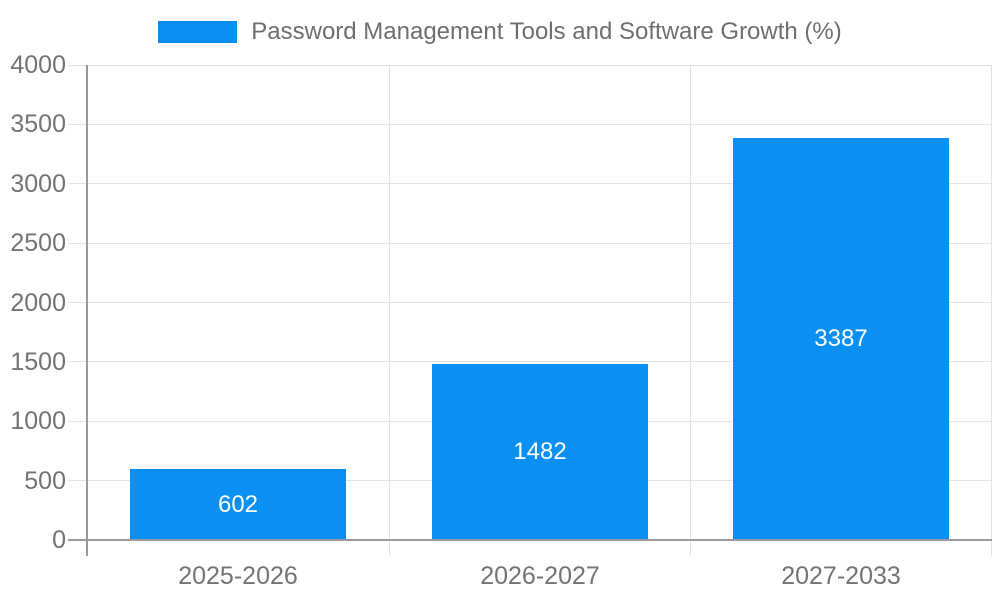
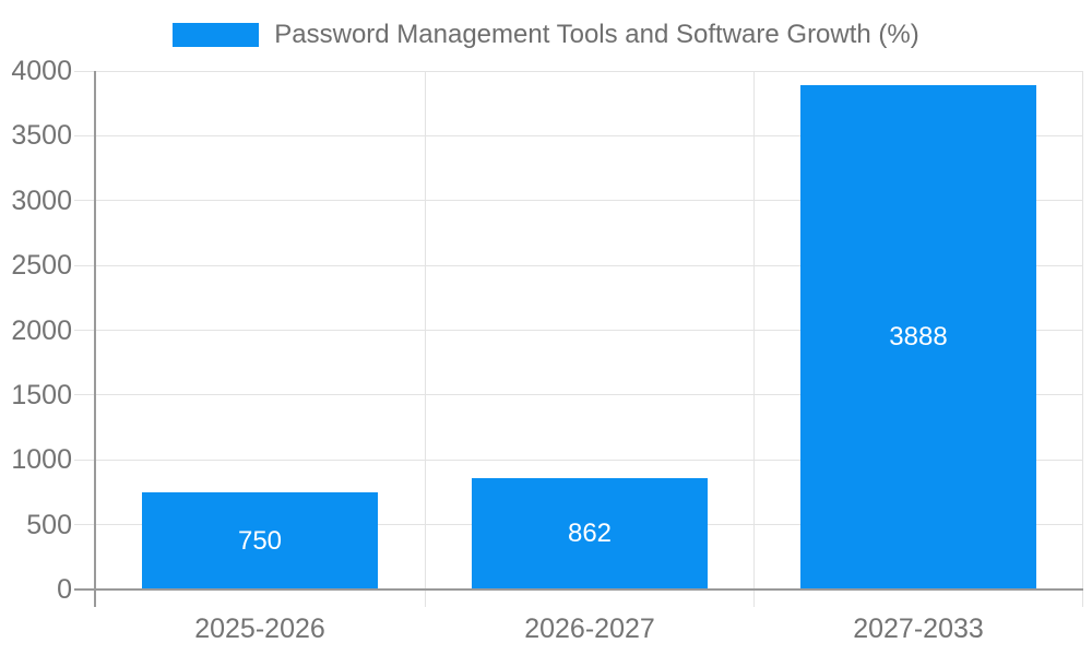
2025-2026: 602 -> 750
2026-2027: 1482 -> 862
2027-2033: 3387 -> 3888
